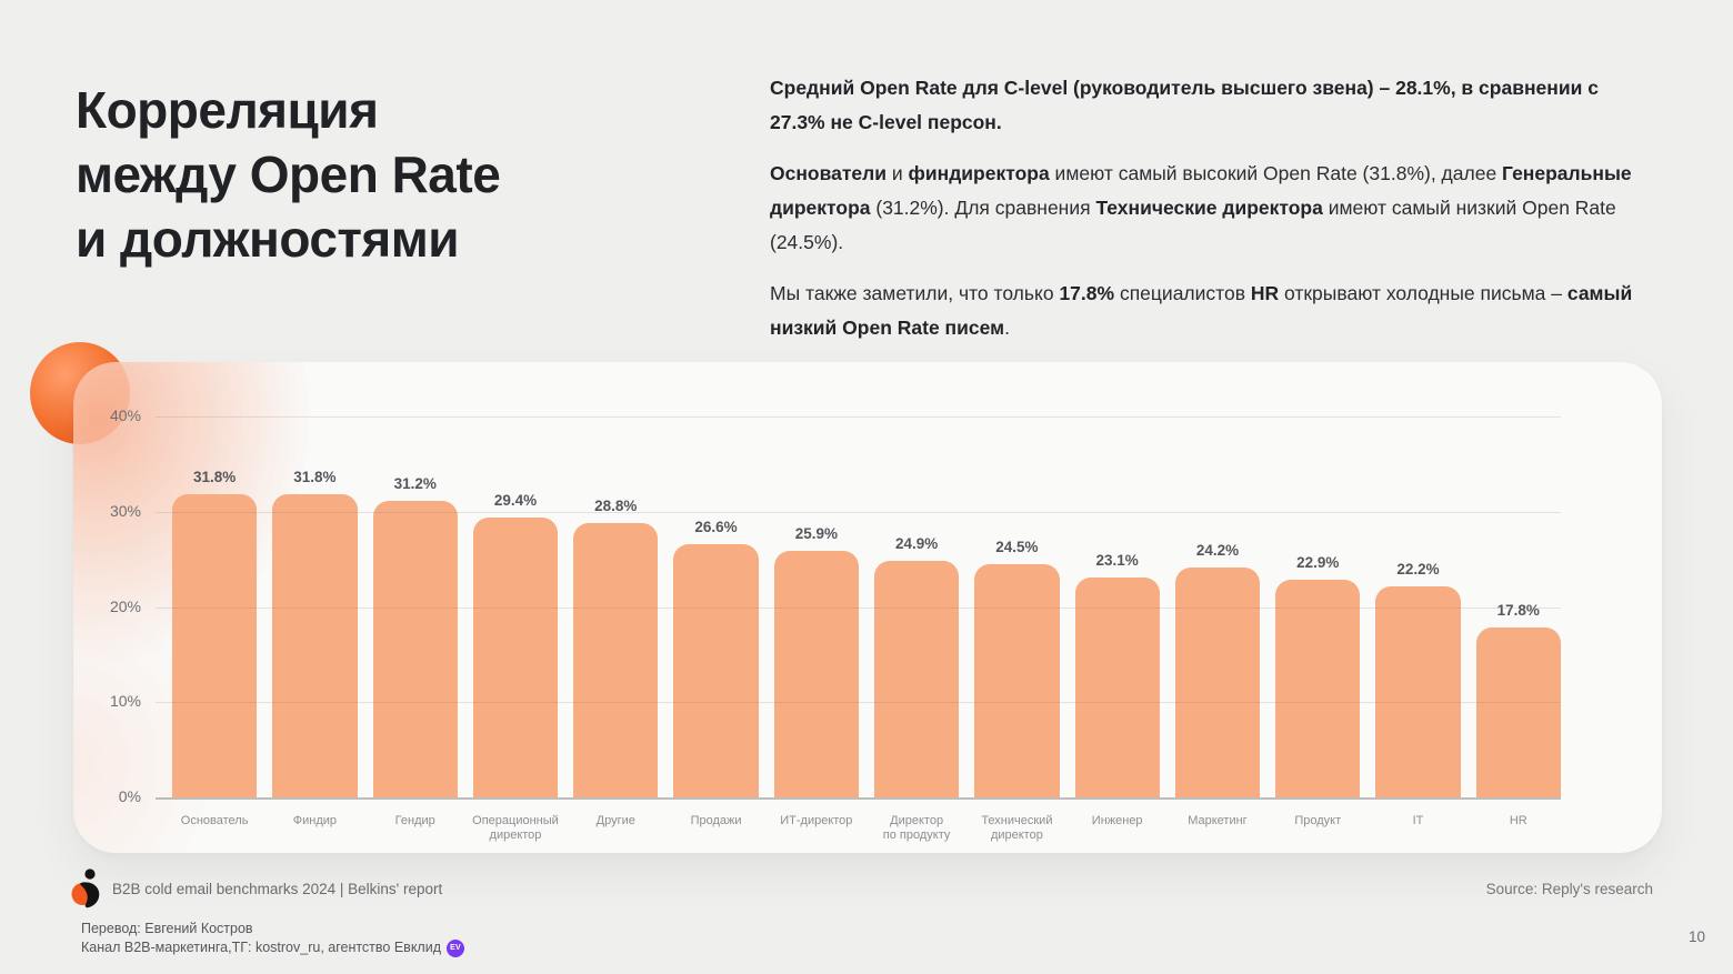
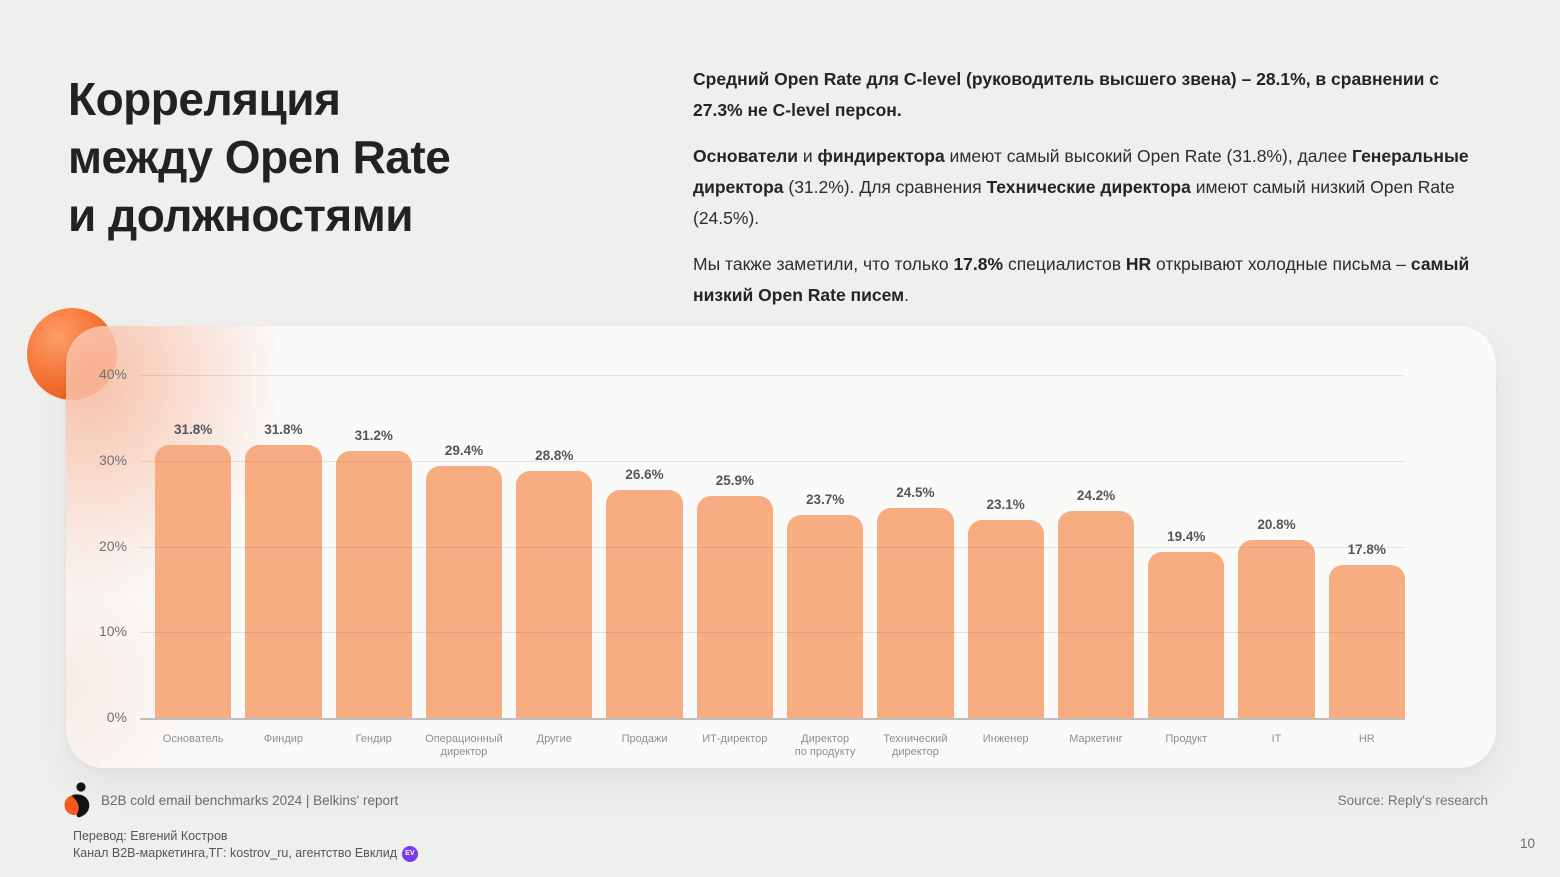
Директор по продукту: 24.9% -> 23.7%
Продукт: 22.9% -> 19.4%
IT: 22.2% -> 20.8%
